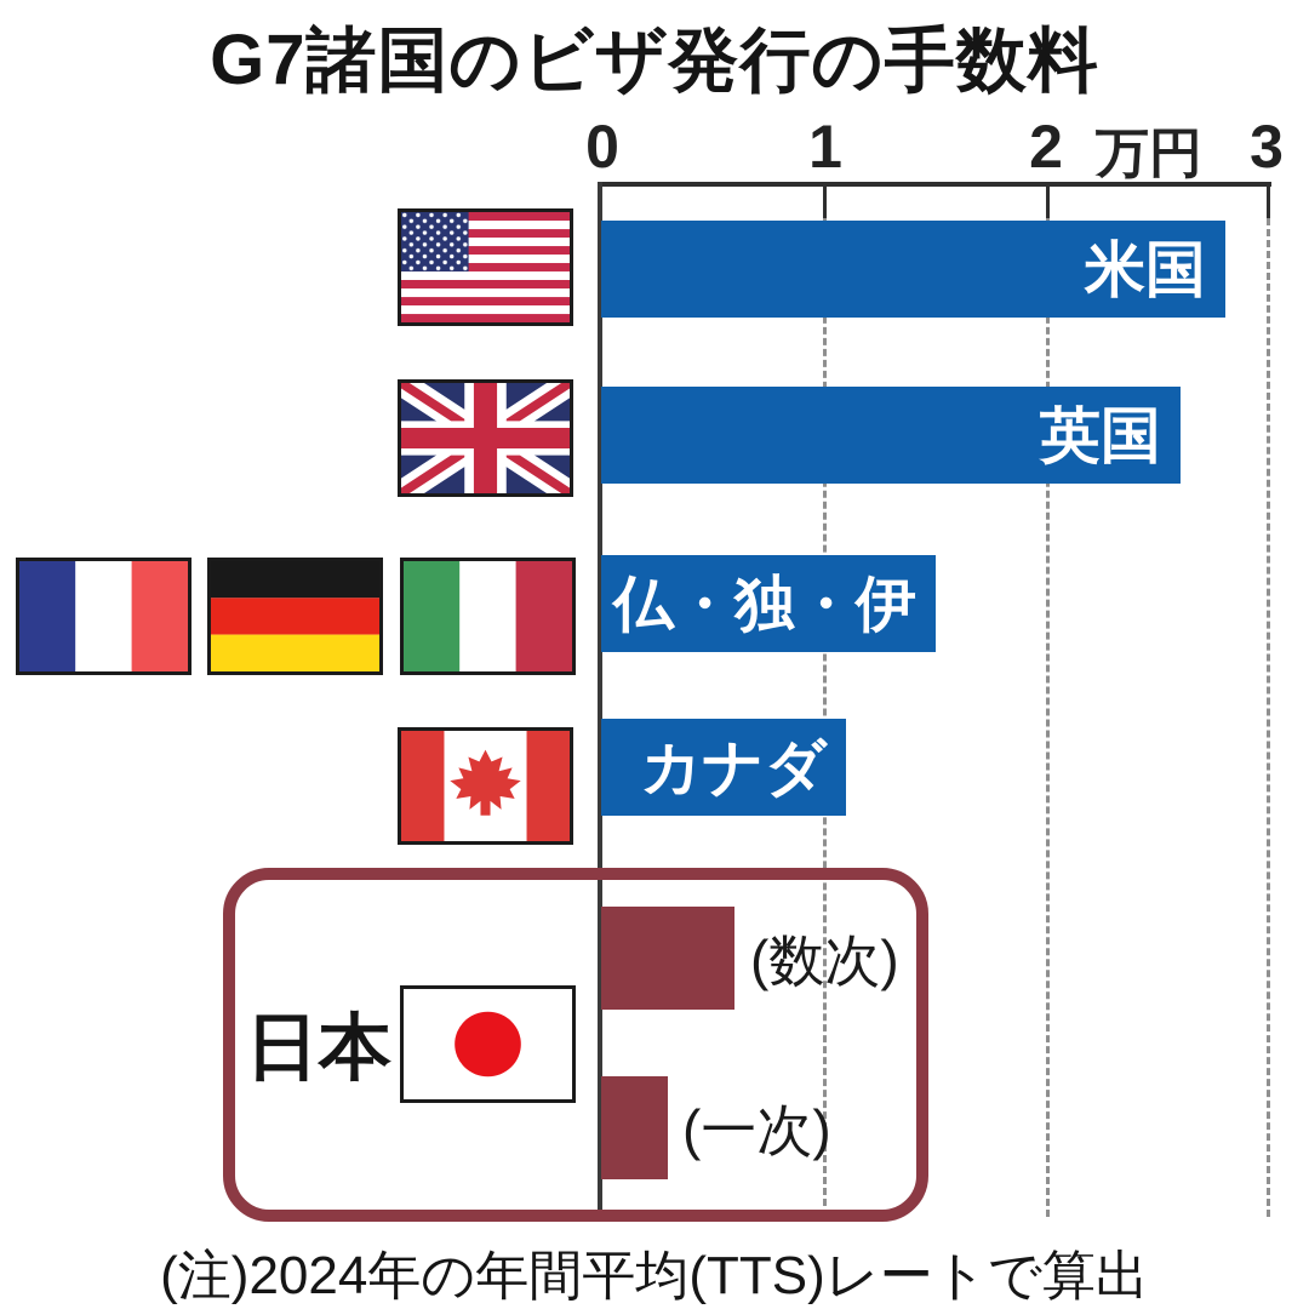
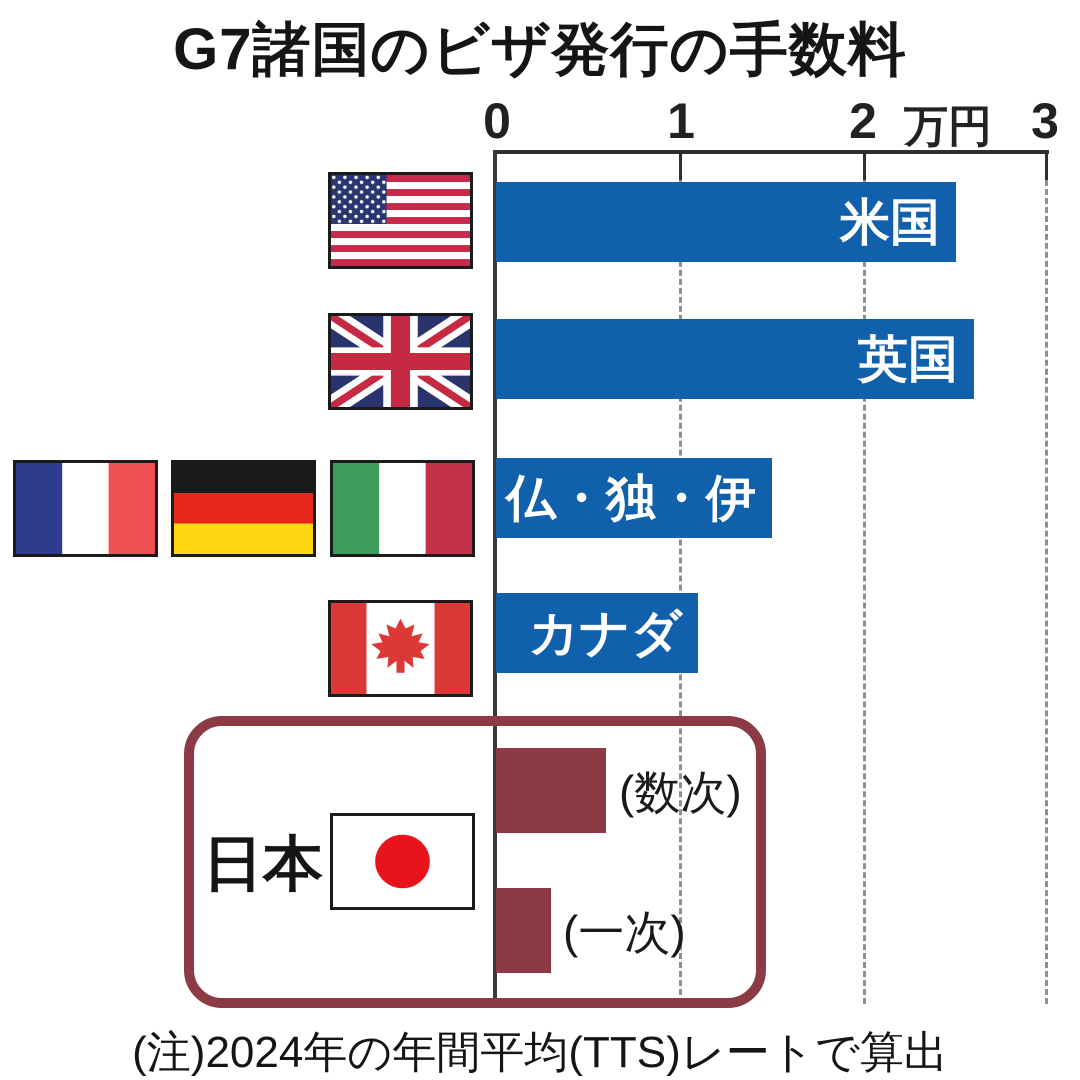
米国: 2.8 -> 2.5
